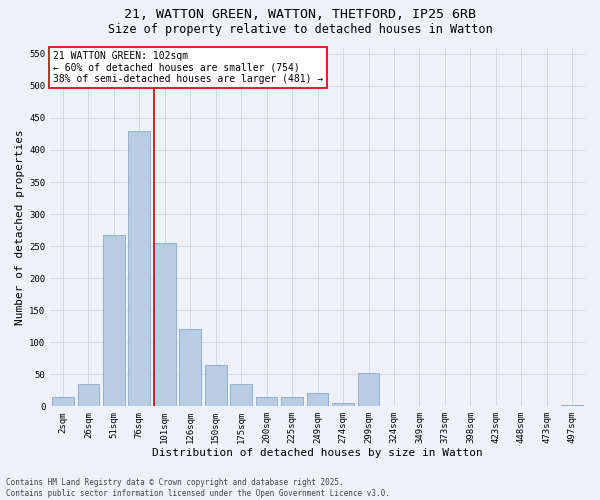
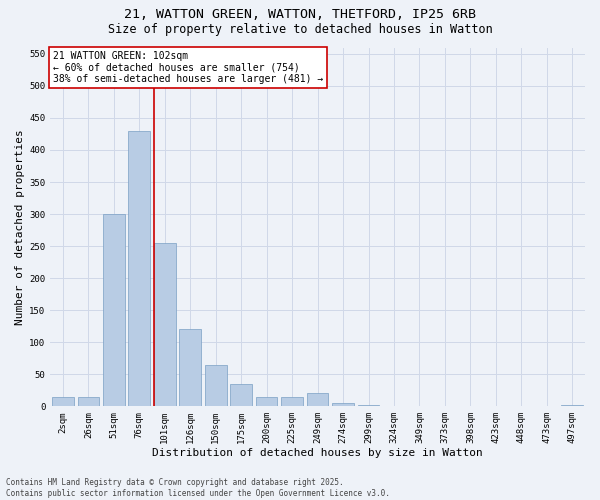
26sqm: 34 -> 15
51sqm: 268 -> 300
299sqm: 52 -> 2
